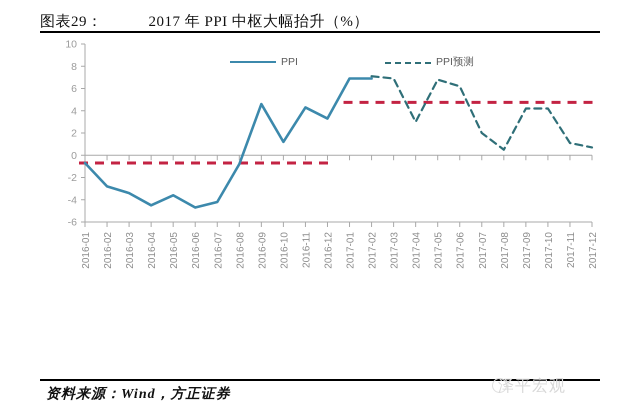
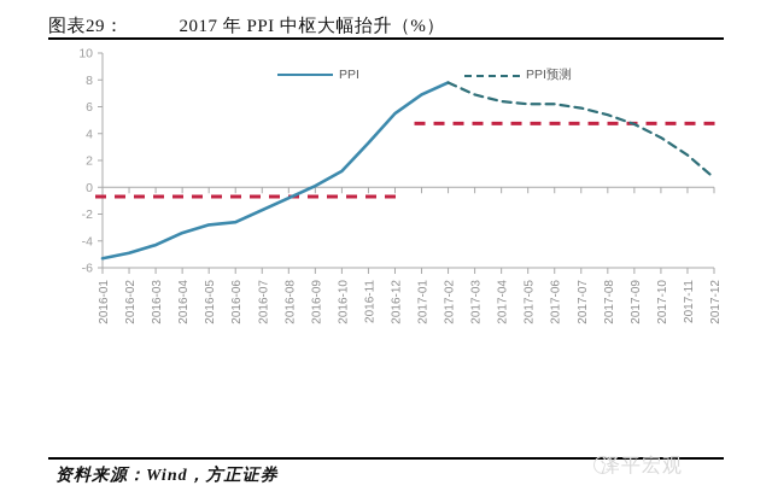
PPI/2016-01: -0.7 -> -5.3
PPI/2016-02: -2.8 -> -4.9
PPI/2016-03: -3.4 -> -4.3
PPI/2016-04: -4.5 -> -3.4
PPI/2016-05: -3.6 -> -2.8
PPI/2016-06: -4.7 -> -2.6
PPI/2016-07: -4.2 -> -1.7
PPI/2016-09: 4.6 -> 0.1
PPI/2016-11: 4.3 -> 3.3
PPI/2016-12: 3.3 -> 5.5
PPI/2017-02: 6.9 -> 7.8
PPI预测/2017-02: 7.1 -> 7.8
PPI预测/2017-04: 3.0 -> 6.4
PPI预测/2017-05: 6.8 -> 6.2
PPI预测/2017-07: 2.0 -> 5.9
PPI预测/2017-08: 0.5 -> 5.4
PPI预测/2017-09: 4.2 -> 4.7
PPI预测/2017-10: 4.2 -> 3.7
PPI预测/2017-11: 1.1 -> 2.4
